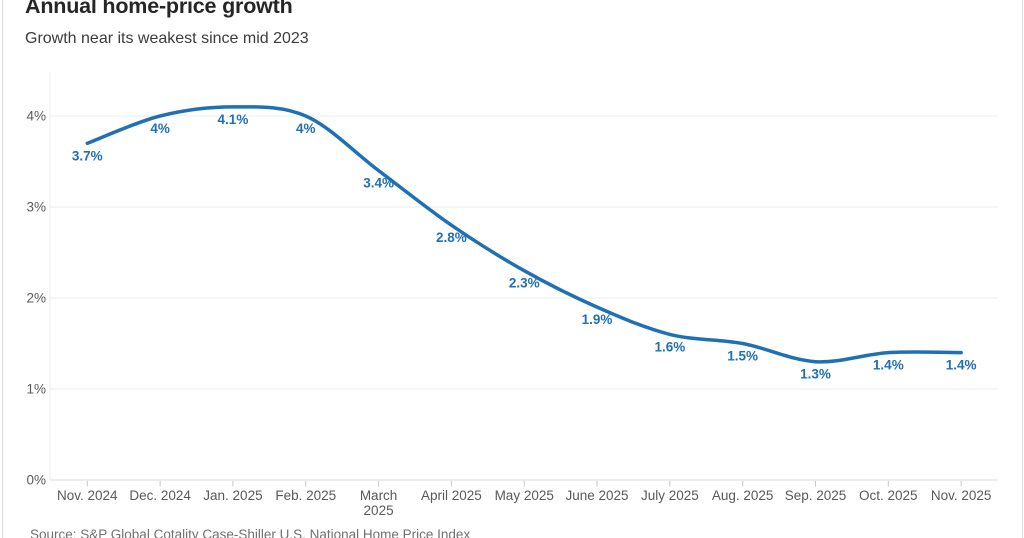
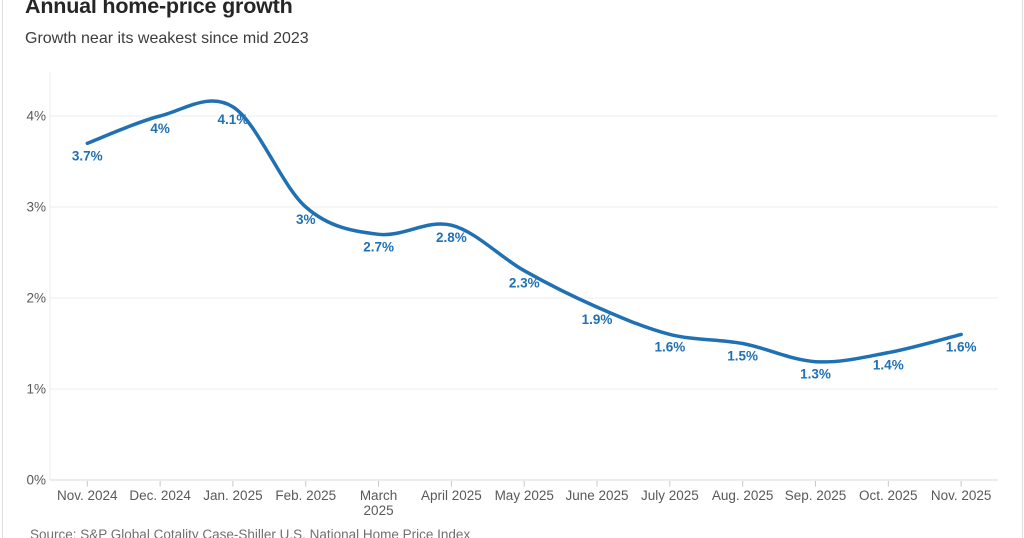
Feb. 2025: 4% -> 3%
March 2025: 3.4% -> 2.7%
Nov. 2025: 1.4% -> 1.6%
